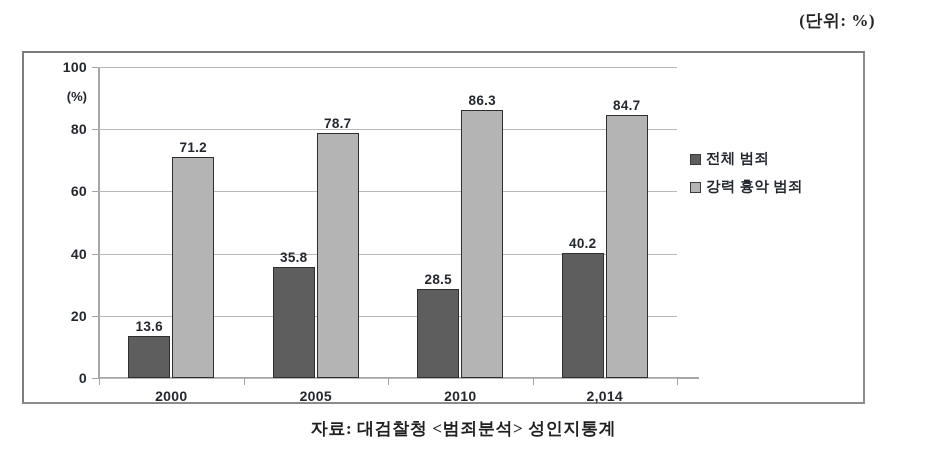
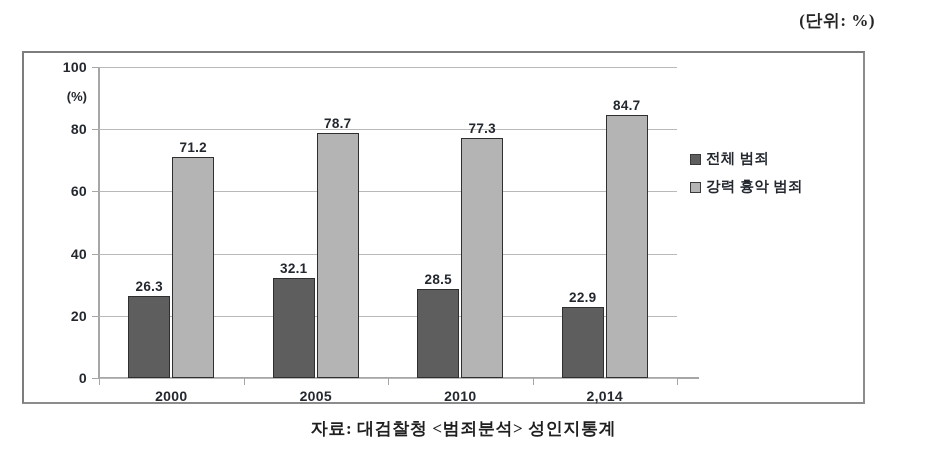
전체 범죄/2000: 13.6 -> 26.3
전체 범죄/2005: 35.8 -> 32.1
강력 흉악 범죄/2010: 86.3 -> 77.3
전체 범죄/2,014: 40.2 -> 22.9
